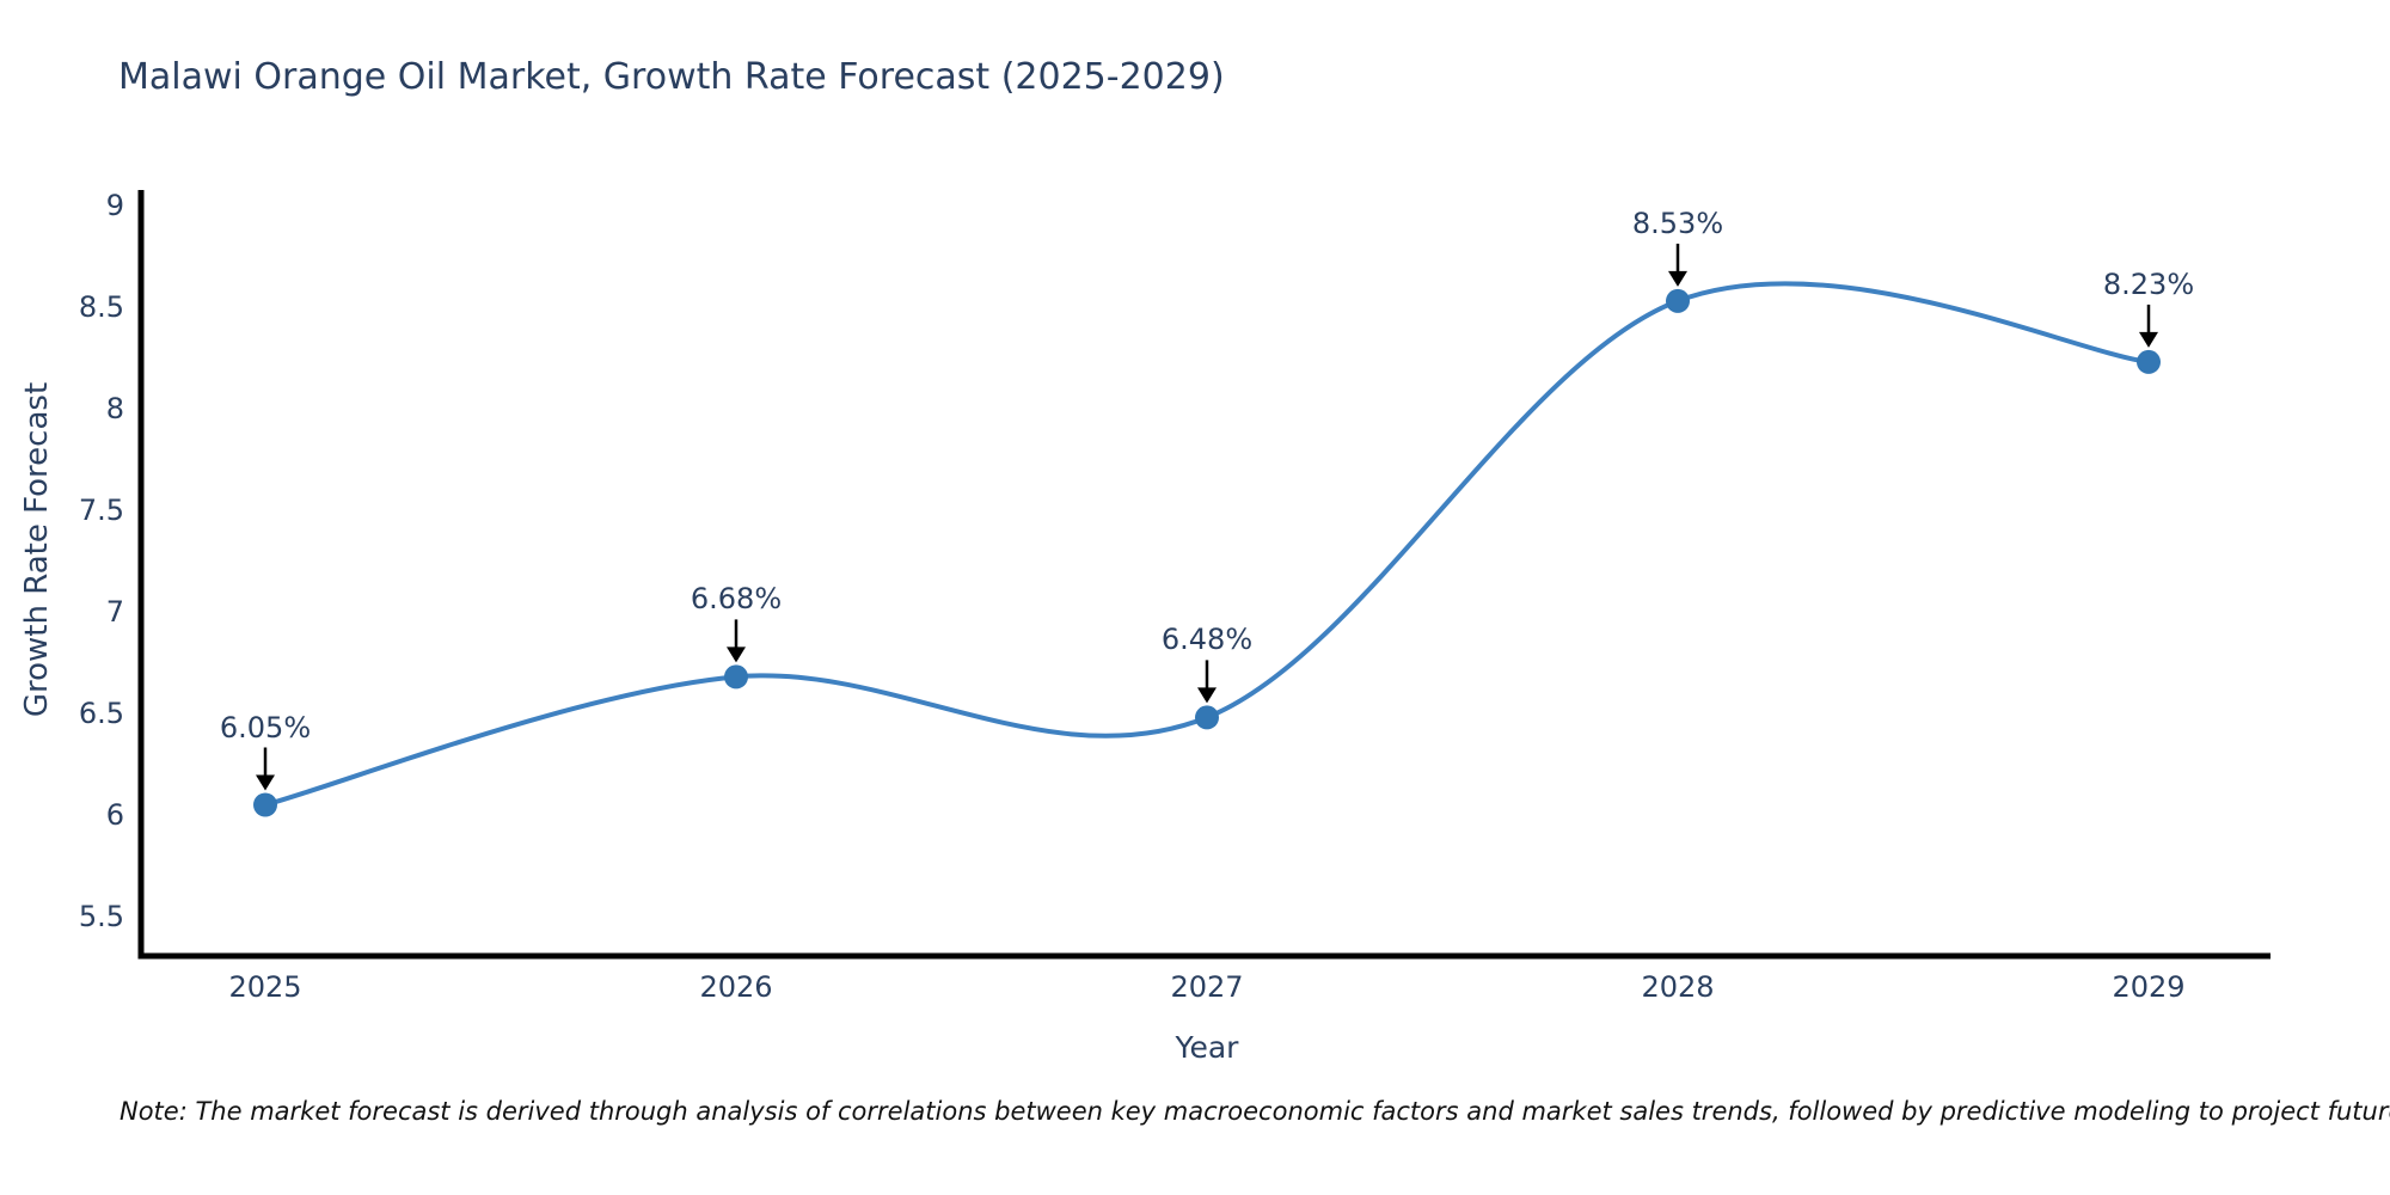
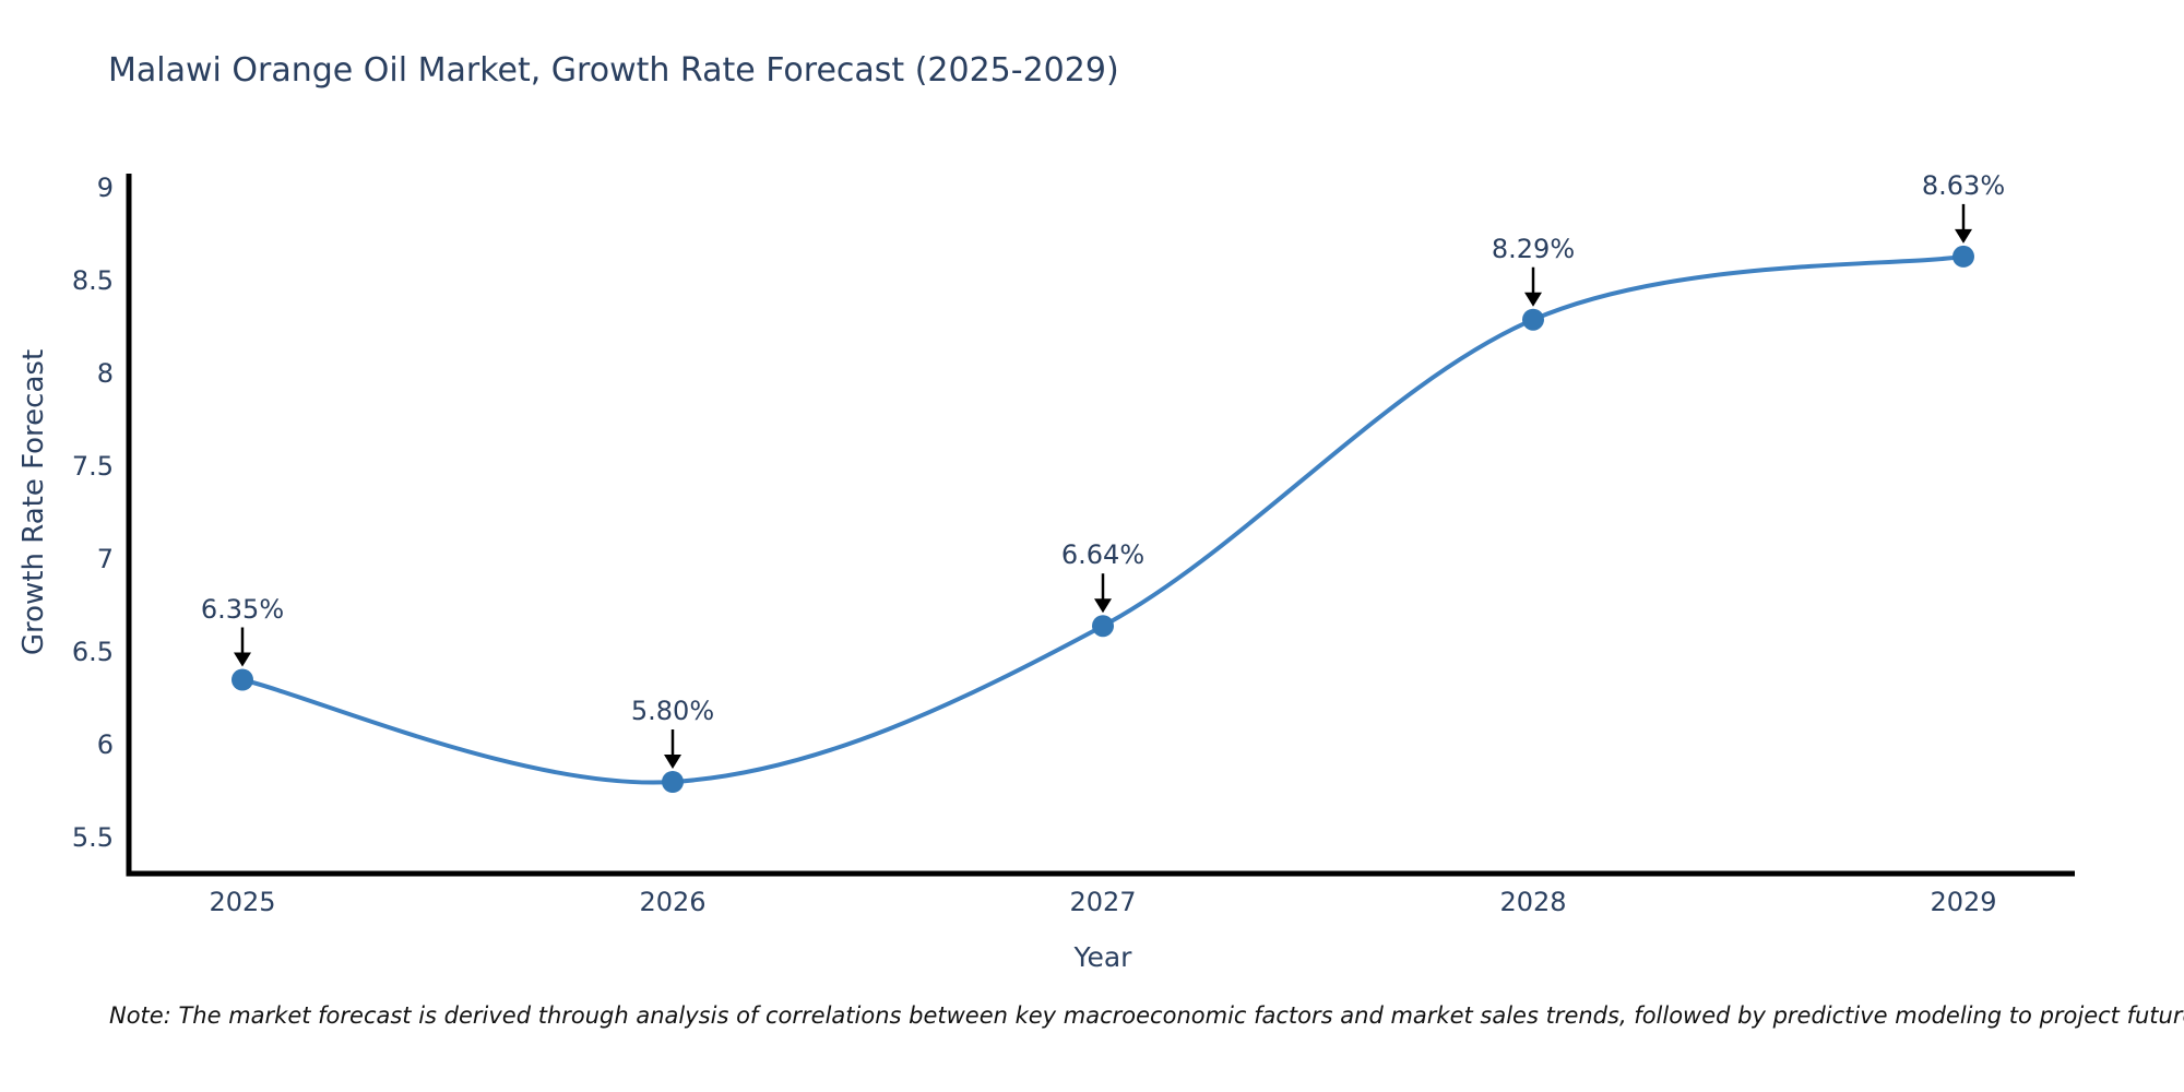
2025: 6.05% -> 6.35%
2026: 6.68% -> 5.80%
2027: 6.48% -> 6.64%
2028: 8.53% -> 8.29%
2029: 8.23% -> 8.63%
